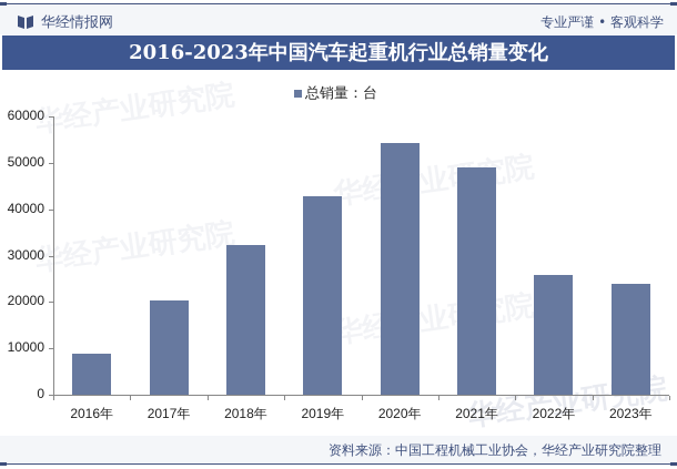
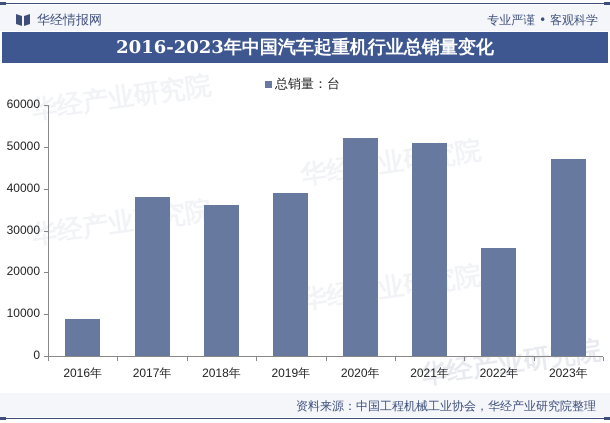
2017年: 20000 -> 38000
2018年: 32000 -> 36000
2019年: 43000 -> 39000
2020年: 54000 -> 52000
2021年: 49000 -> 51000
2023年: 24000 -> 47000
